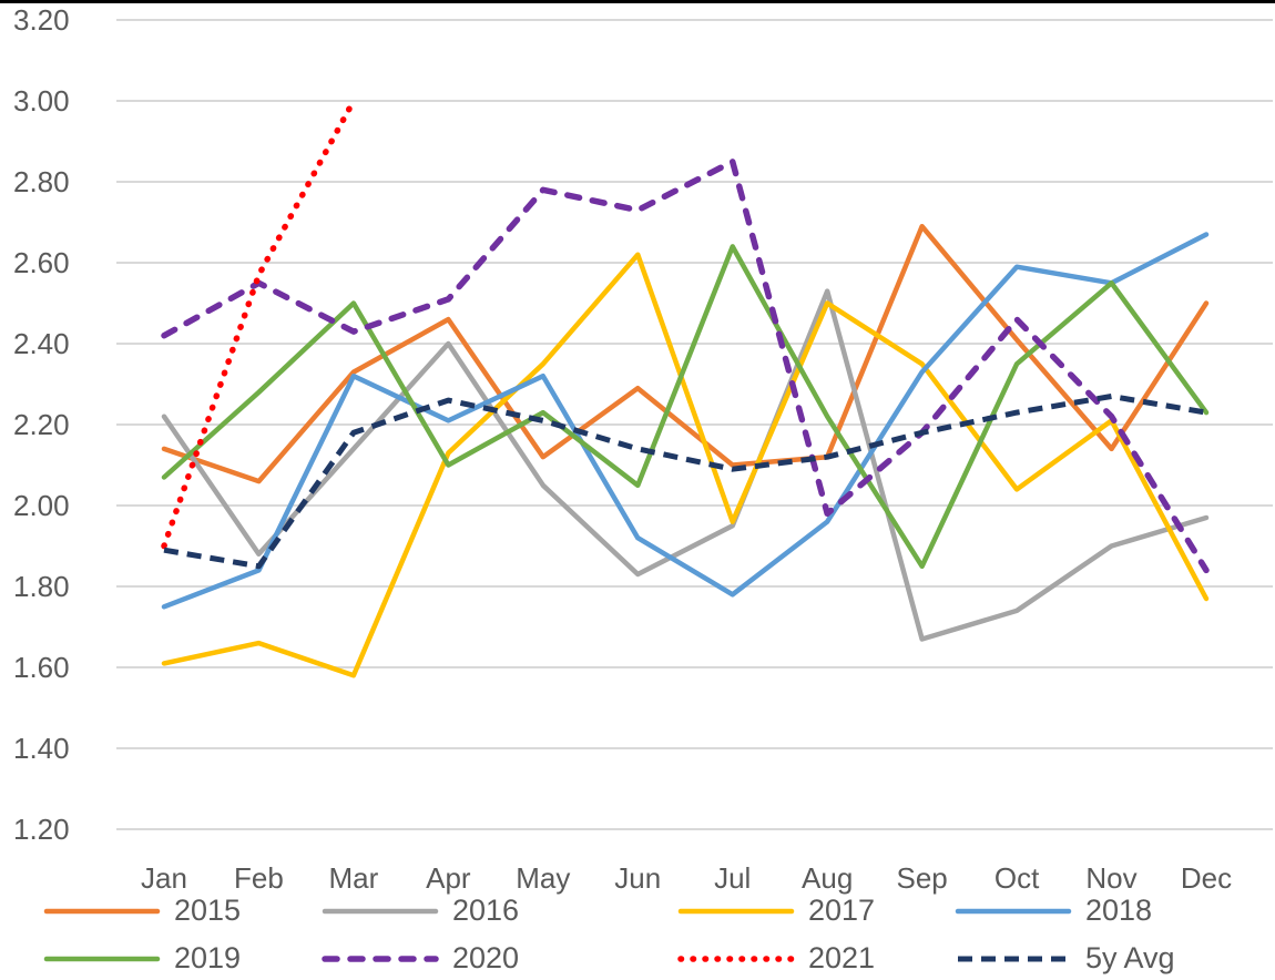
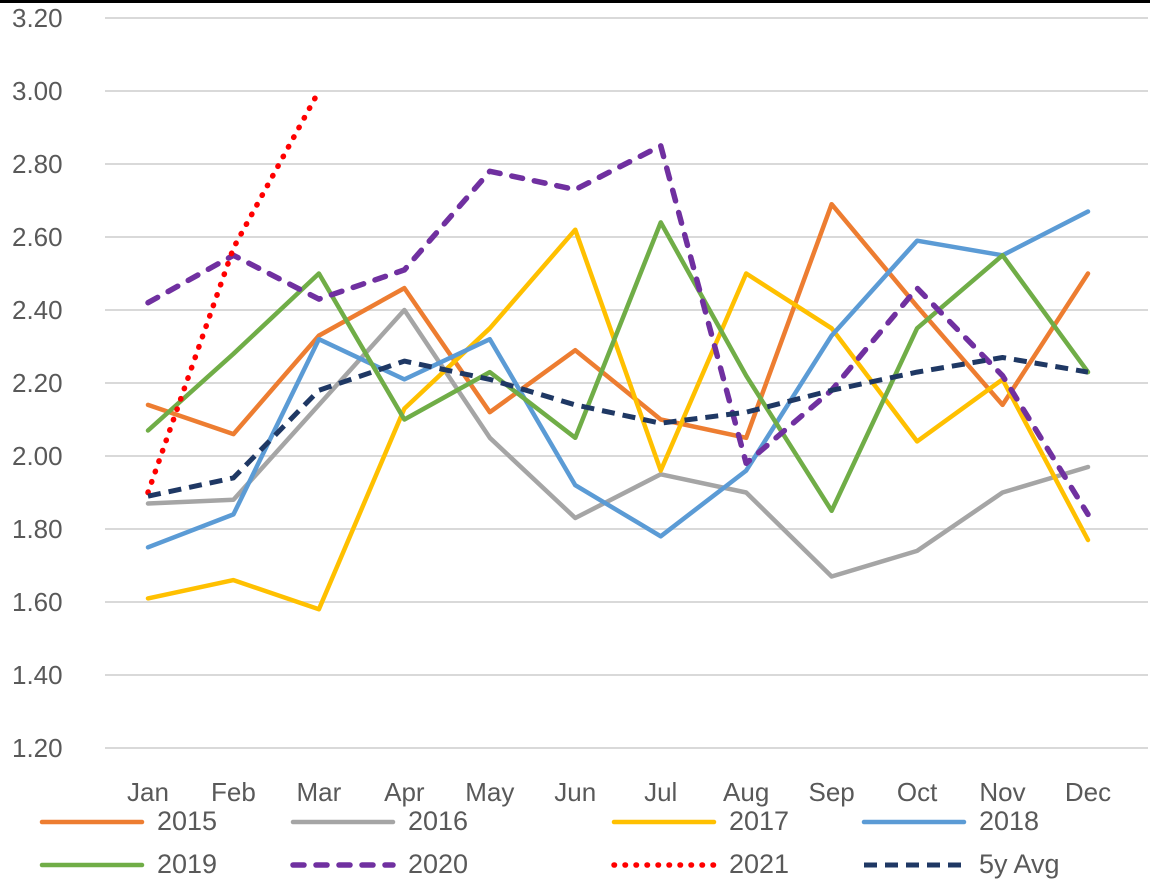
2016/Jan: 2.22 -> 1.87
5y Avg/Feb: 1.85 -> 1.94
2015/Aug: 2.12 -> 2.05
2016/Aug: 2.53 -> 1.90
